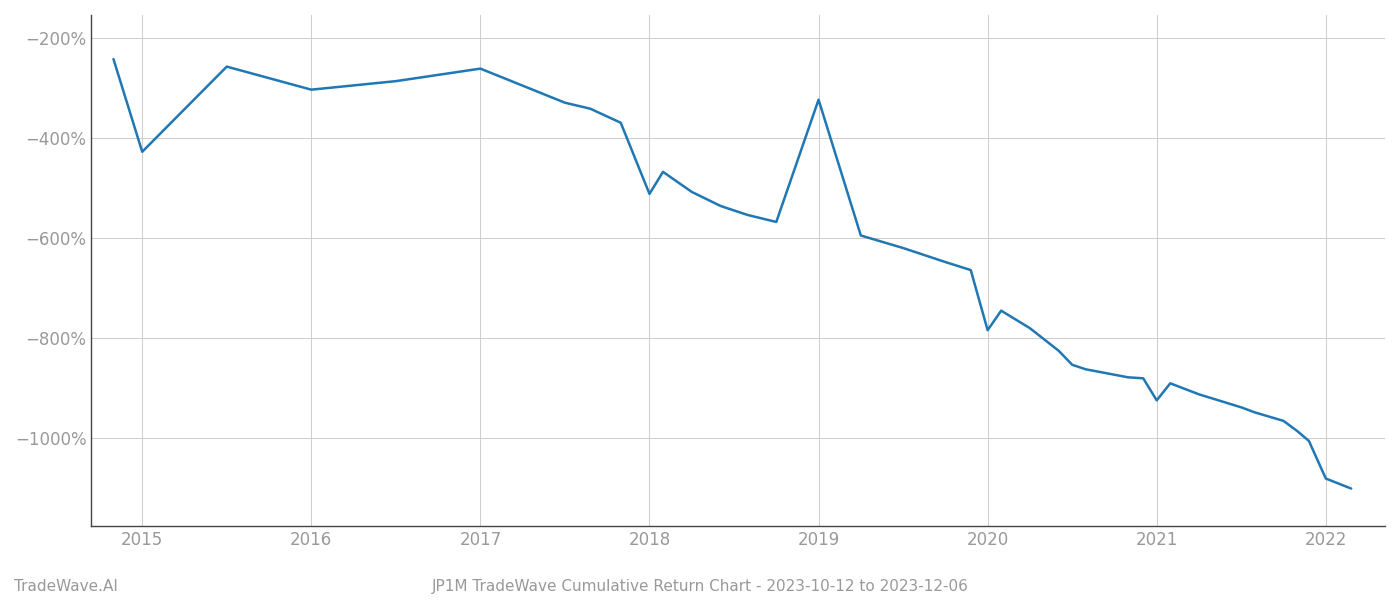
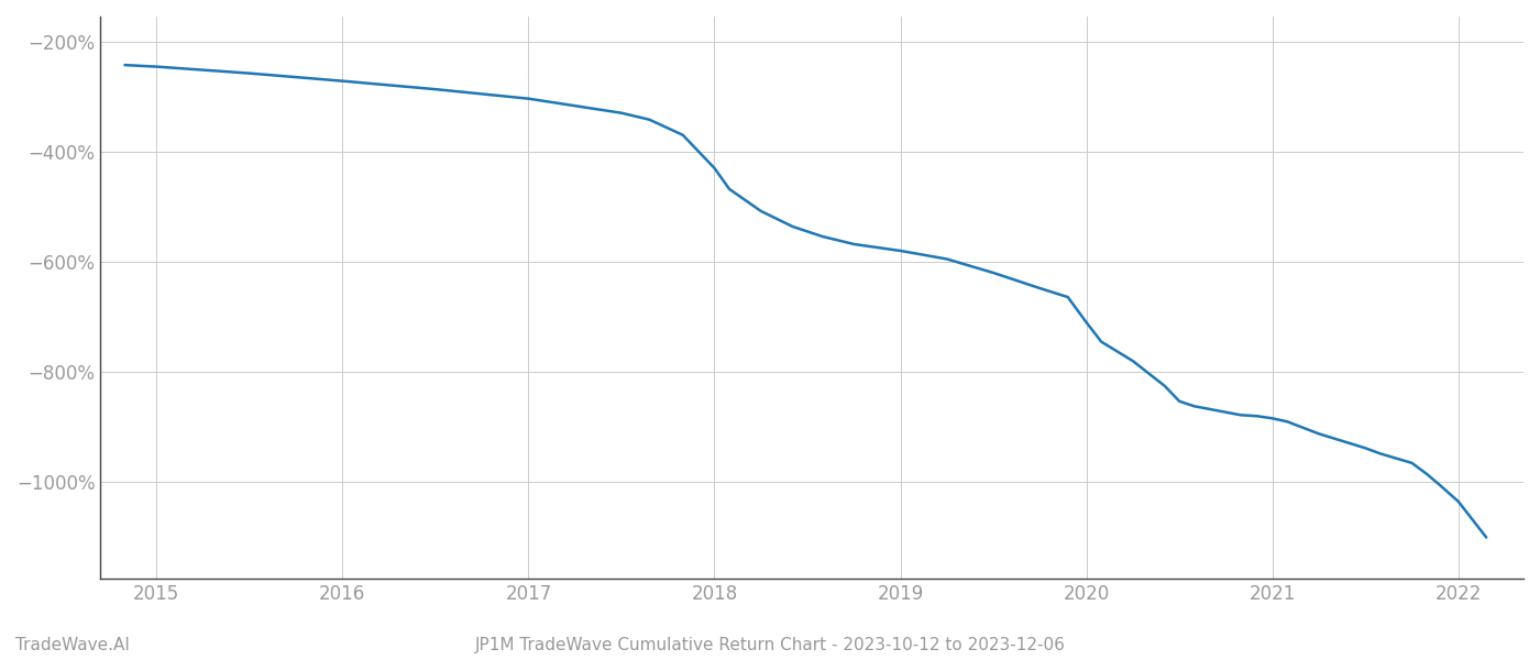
2015: -428% -> -246%
2016: -304% -> -272%
2017: -262% -> -304%
2018: -512% -> -430%
2019: -324% -> -580%
2020: -784% -> -710%
2021: -924% -> -884%
2022: -1080% -> -1035%
